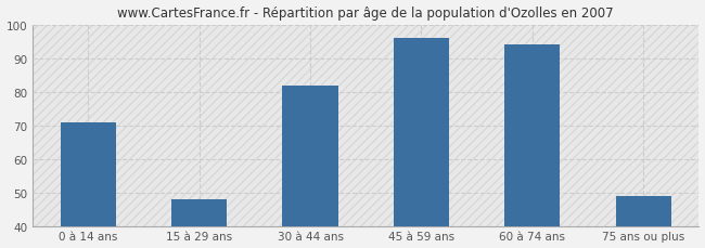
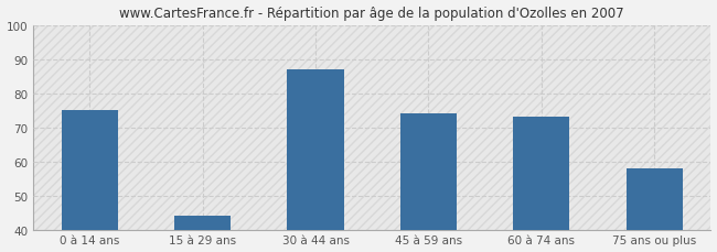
0 à 14 ans: 71 -> 75
15 à 29 ans: 48 -> 44
30 à 44 ans: 82 -> 87
45 à 59 ans: 96 -> 74
60 à 74 ans: 94 -> 73
75 ans ou plus: 49 -> 58
